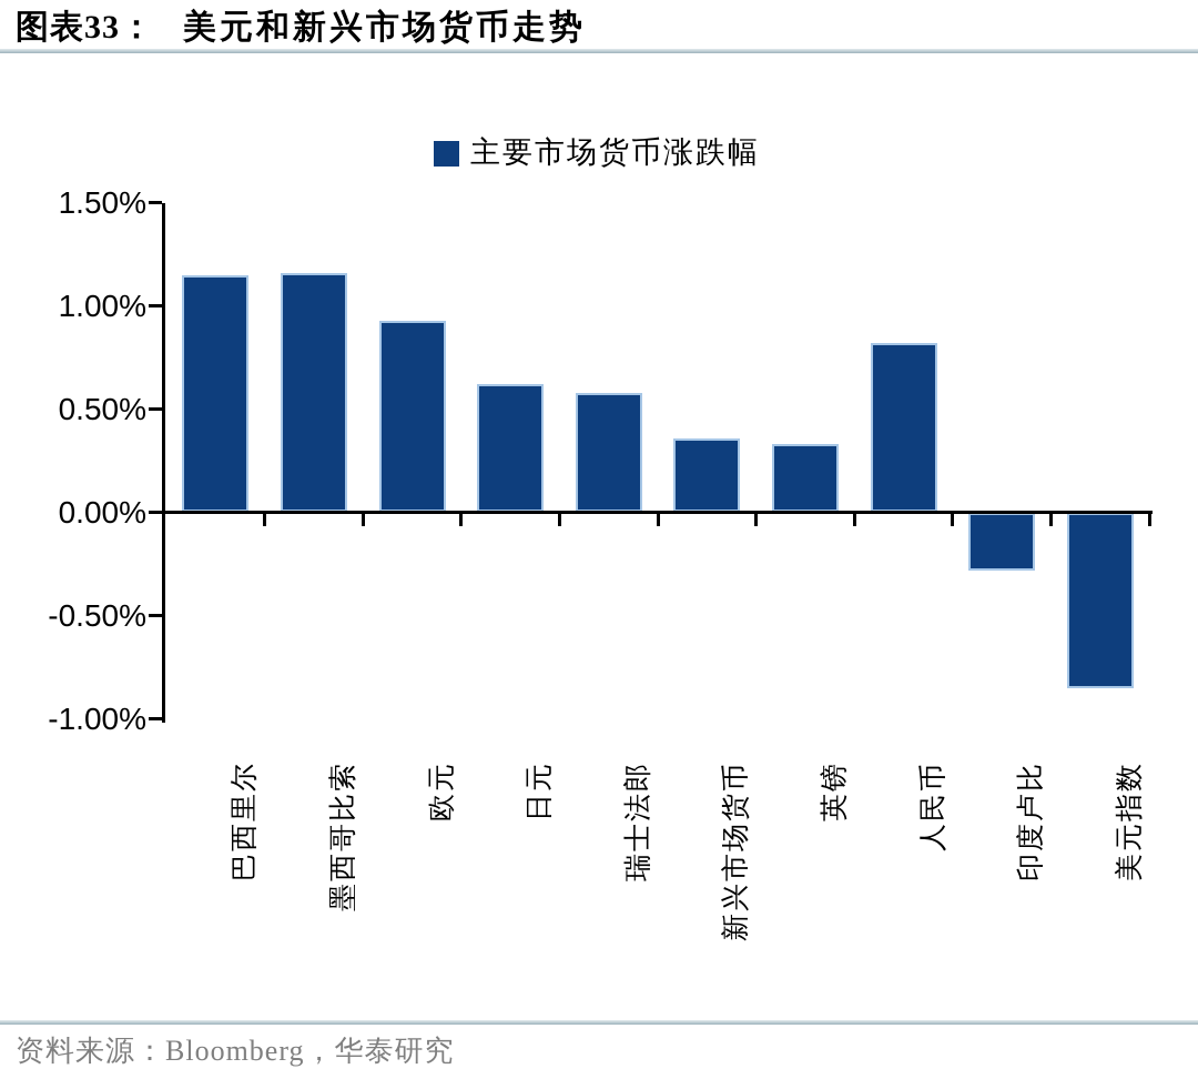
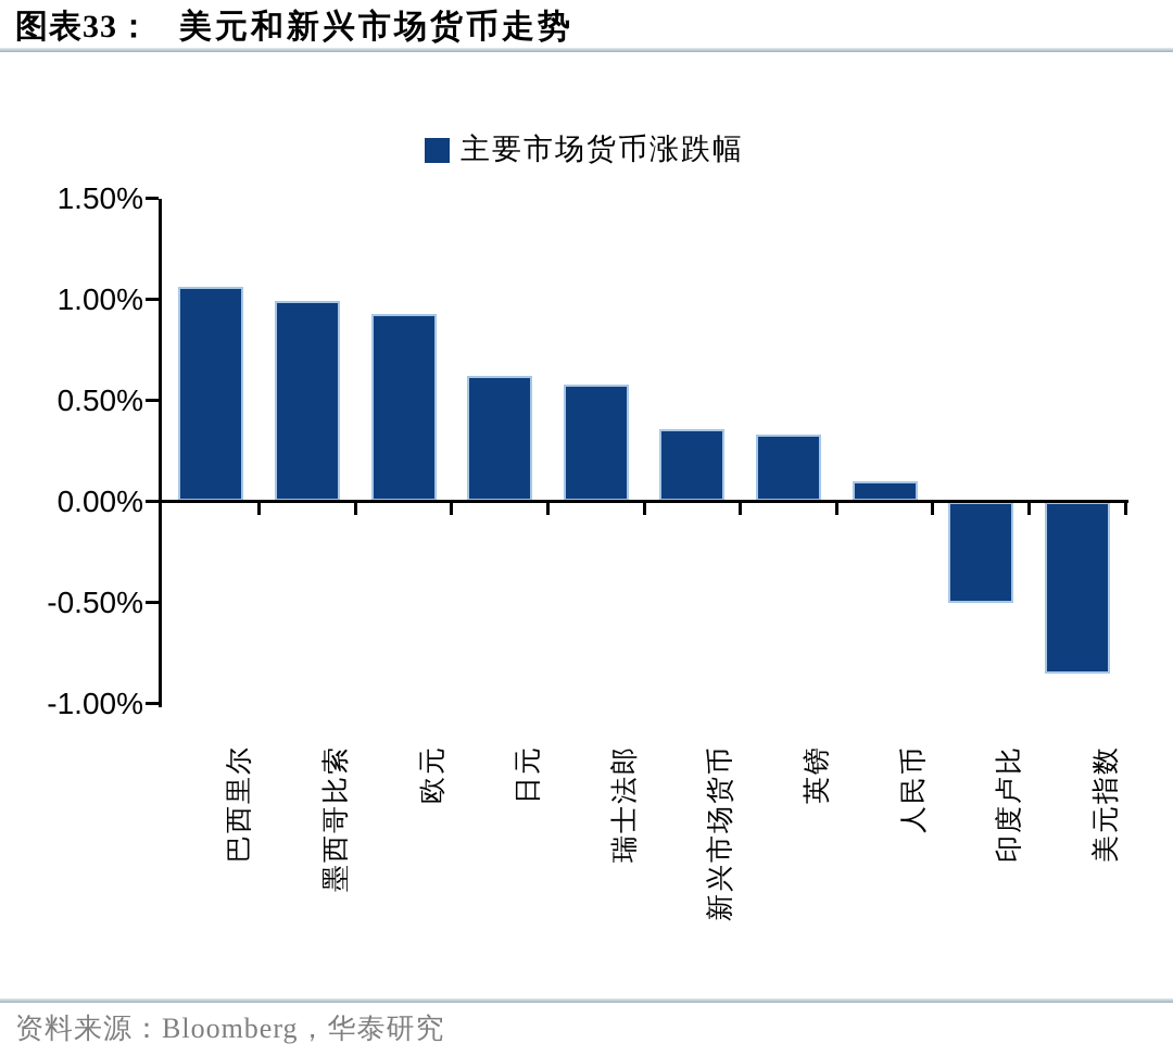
巴西里尔: 1.15% -> 1.06%
墨西哥比索: 1.16% -> 0.99%
人民币: 0.82% -> 0.10%
印度卢比: -0.28% -> -0.50%
